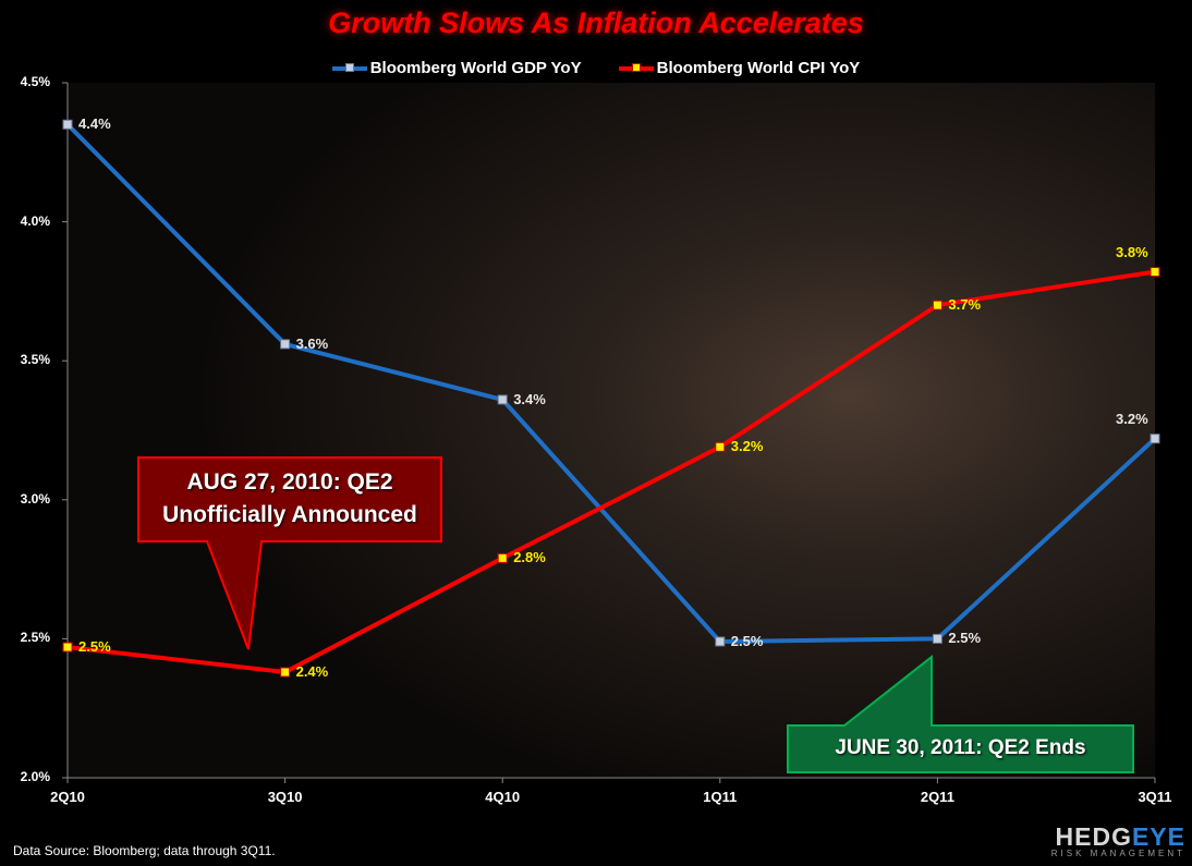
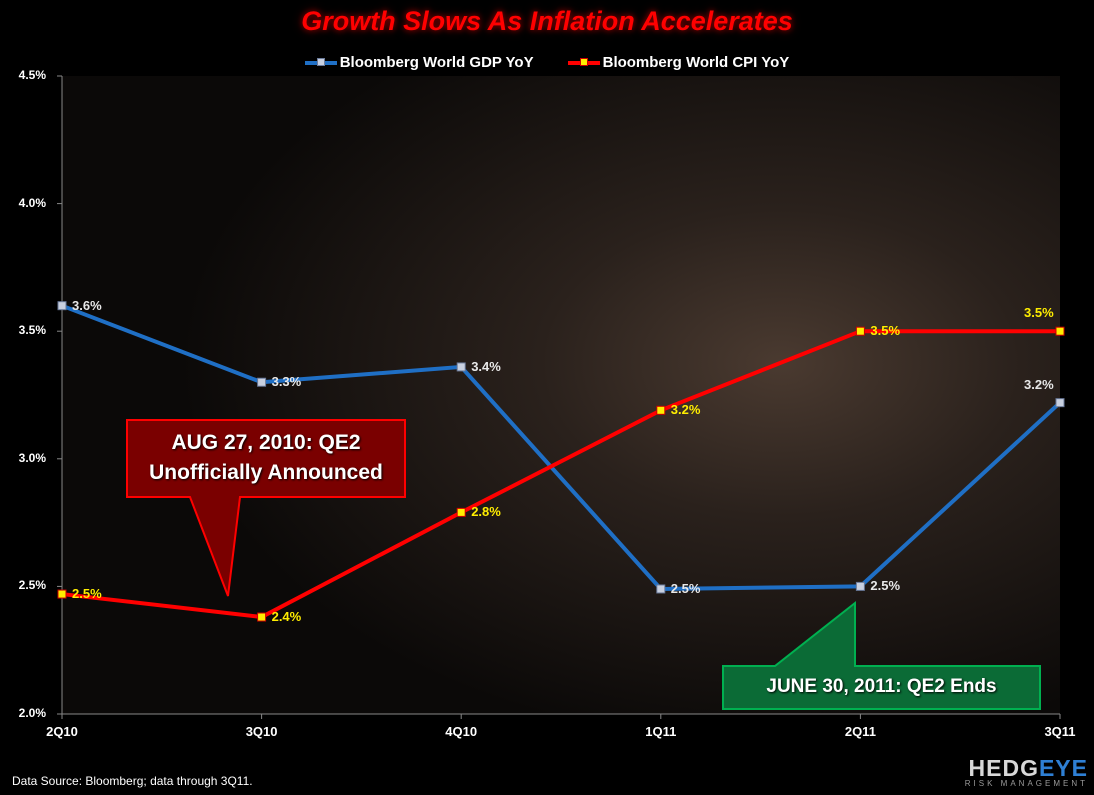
Bloomberg World GDP YoY/2Q10: 4.4% -> 3.6%
Bloomberg World GDP YoY/3Q10: 3.6% -> 3.3%
Bloomberg World CPI YoY/2Q11: 3.7% -> 3.5%
Bloomberg World CPI YoY/3Q11: 3.8% -> 3.5%
